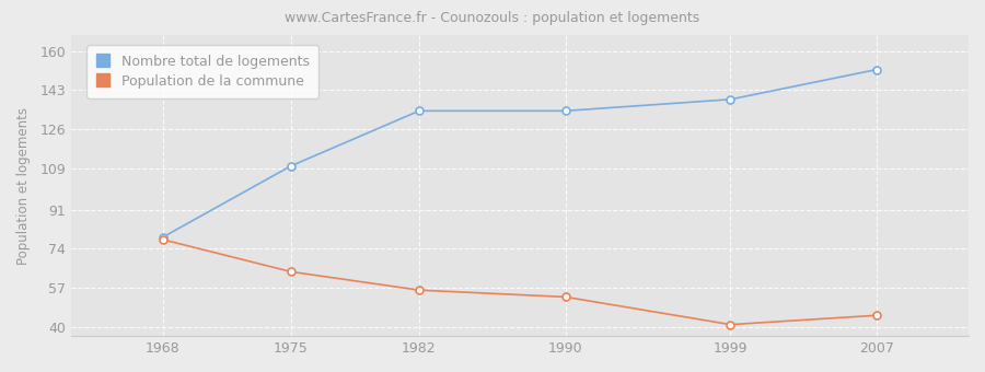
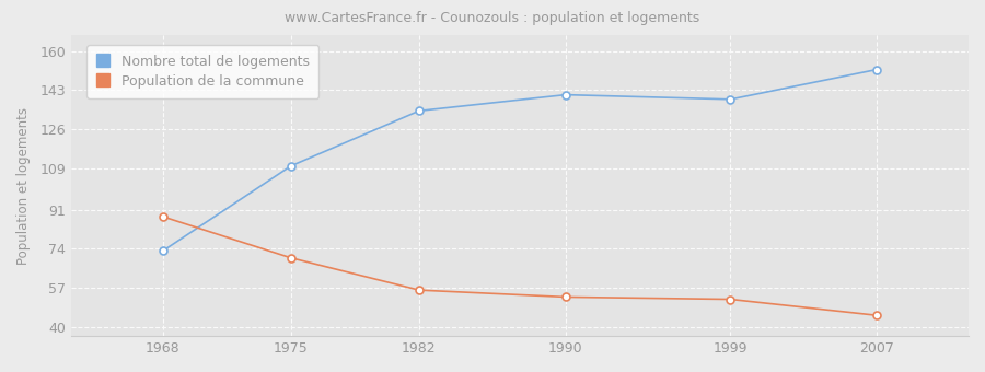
Nombre total de logements/1968: 79 -> 73
Population de la commune/1968: 78 -> 88
Population de la commune/1975: 64 -> 70
Nombre total de logements/1990: 134 -> 141
Population de la commune/1999: 41 -> 52
